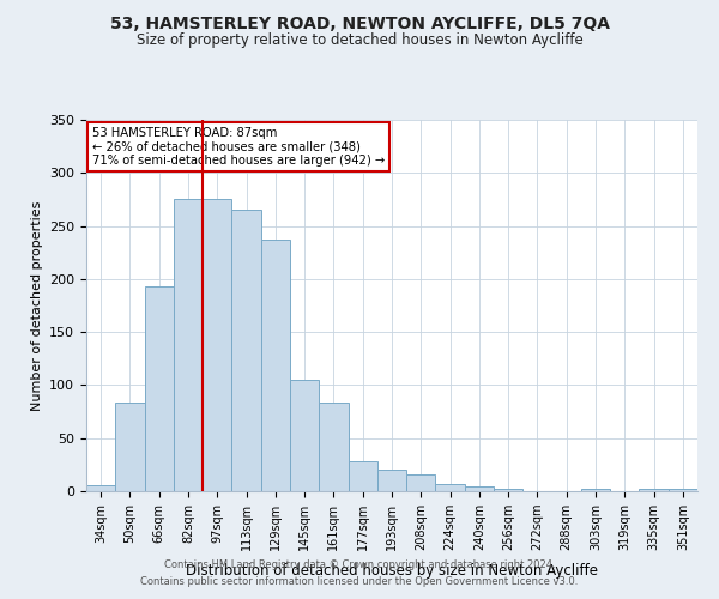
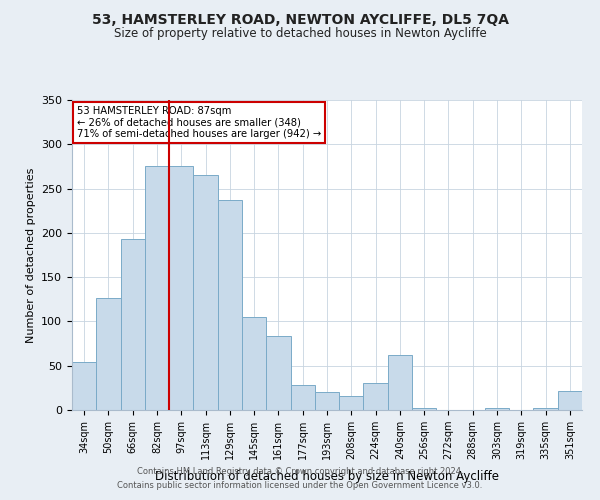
34sqm: 6 -> 54
50sqm: 84 -> 126
224sqm: 7 -> 30
240sqm: 5 -> 62
351sqm: 2 -> 22
